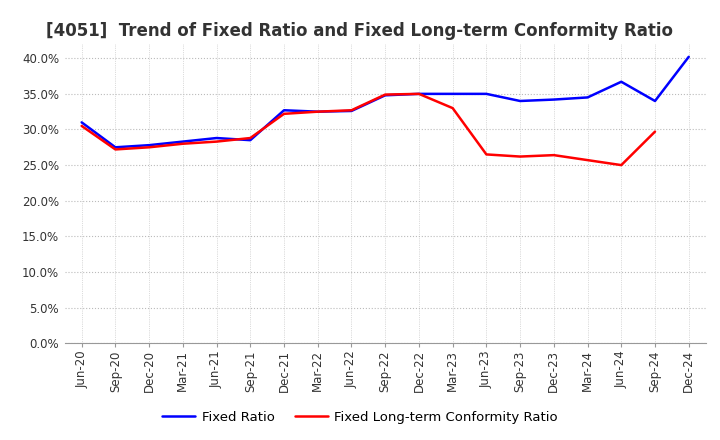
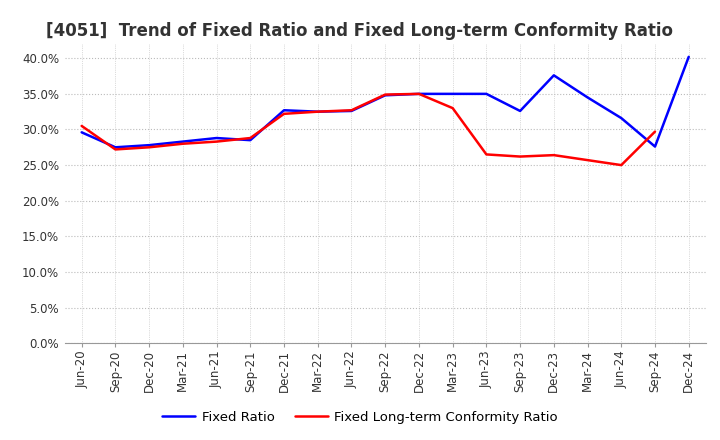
Fixed Ratio/Jun-20: 31.0% -> 29.6%
Fixed Ratio/Sep-23: 34.0% -> 32.6%
Fixed Ratio/Dec-23: 34.2% -> 37.6%
Fixed Ratio/Jun-24: 36.7% -> 31.6%
Fixed Ratio/Sep-24: 34.0% -> 27.6%
